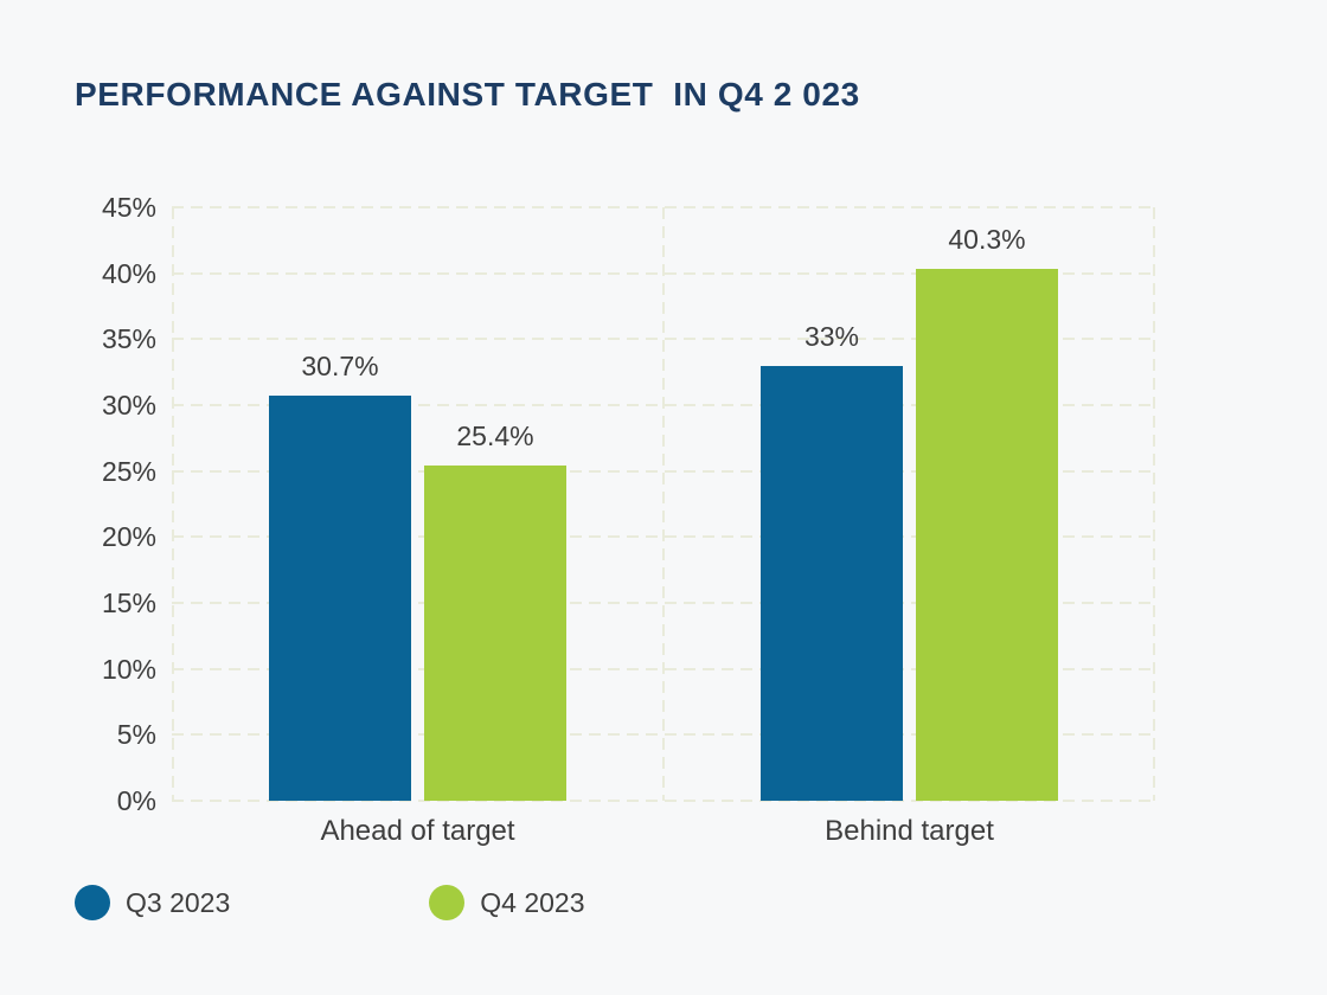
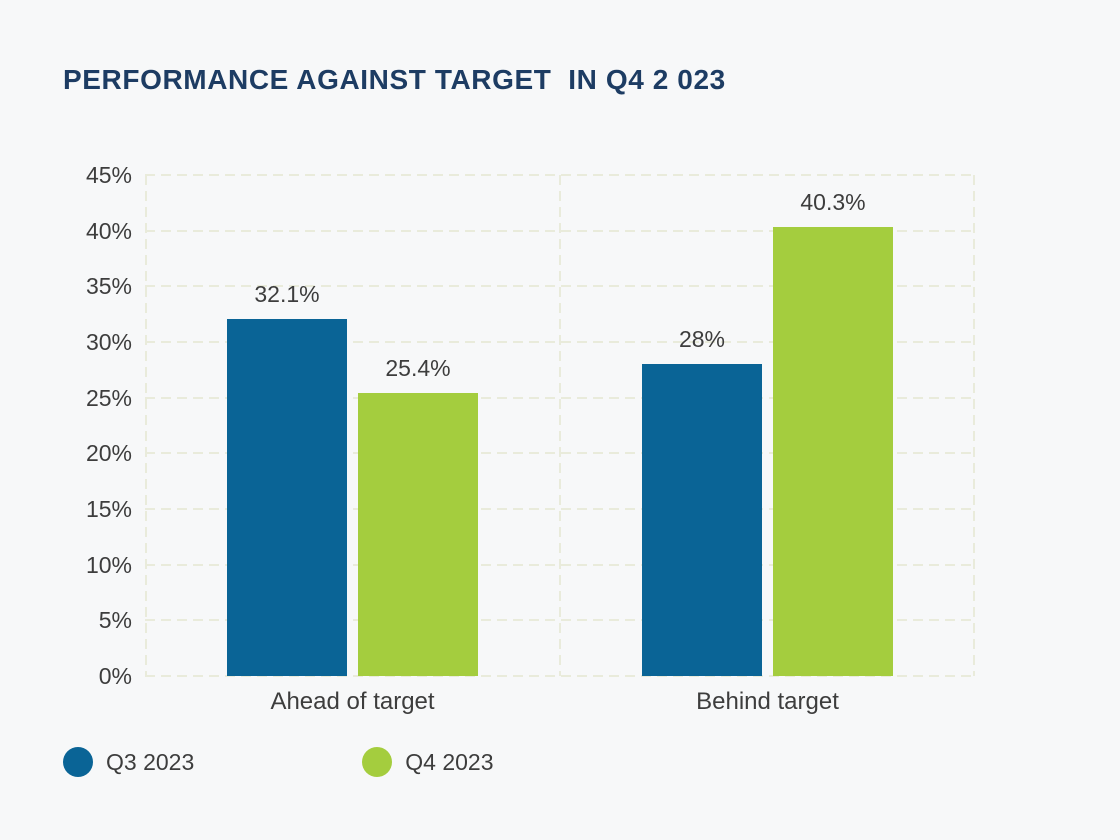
Q3 2023/Ahead of target: 30.7% -> 32.1%
Q3 2023/Behind target: 33% -> 28%
